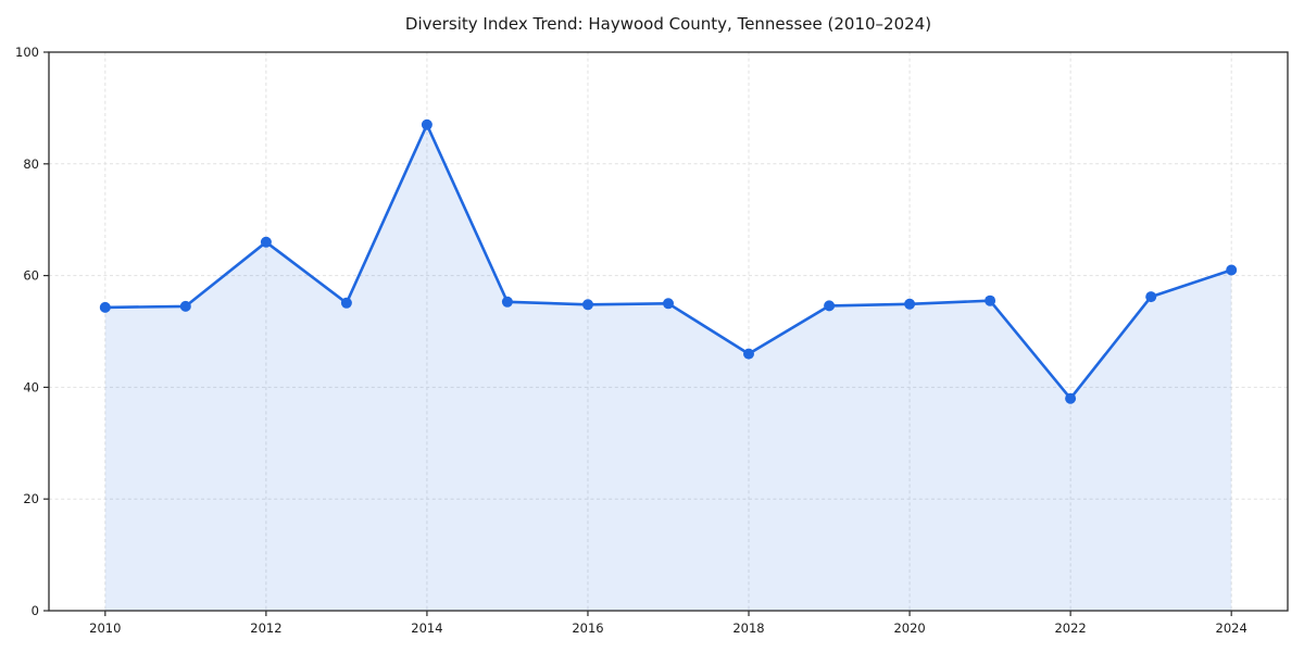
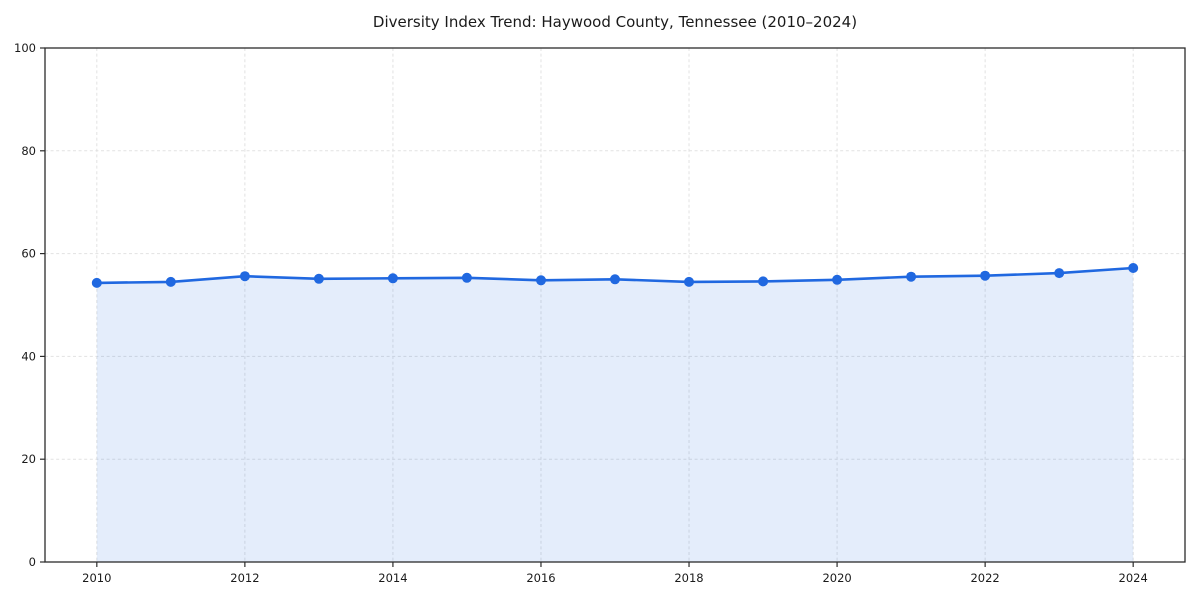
2012: 66 -> 56
2014: 87 -> 55
2018: 46 -> 54
2022: 38 -> 56
2024: 61 -> 57
